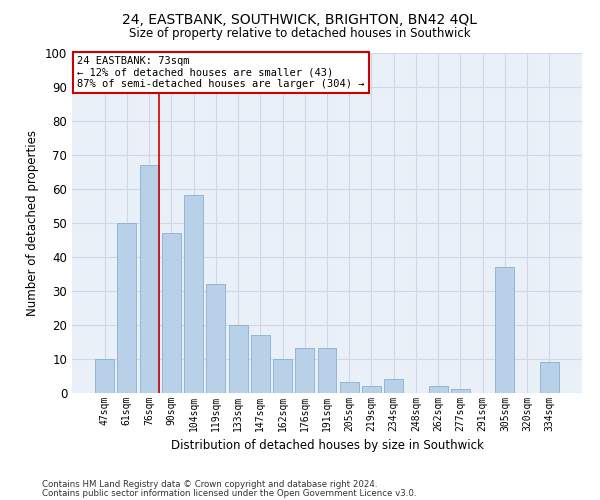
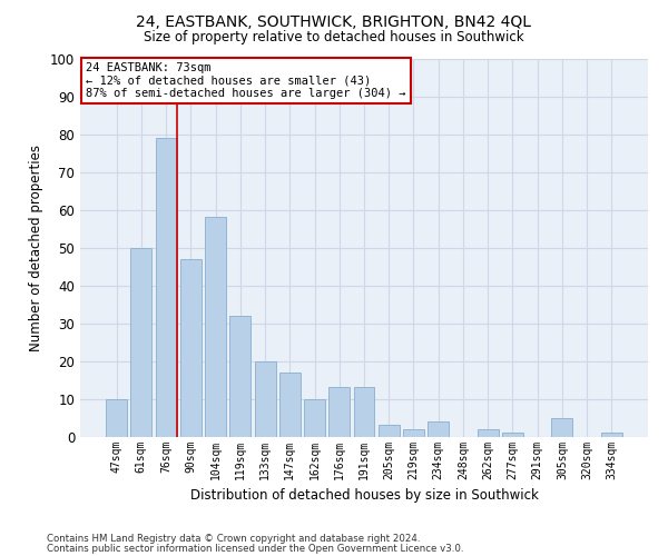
76sqm: 67 -> 79
305sqm: 37 -> 5
334sqm: 9 -> 1
